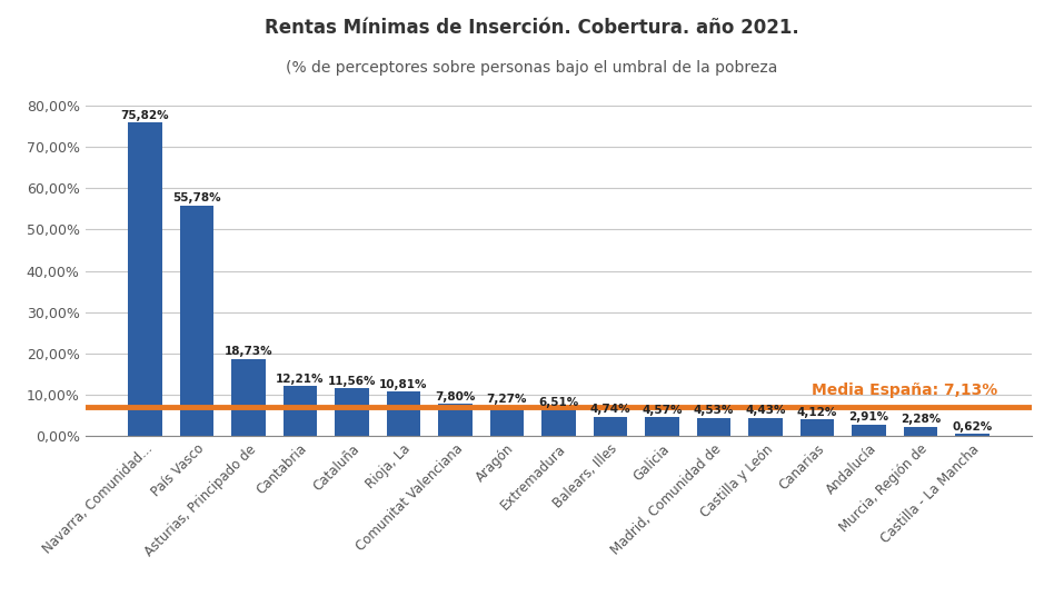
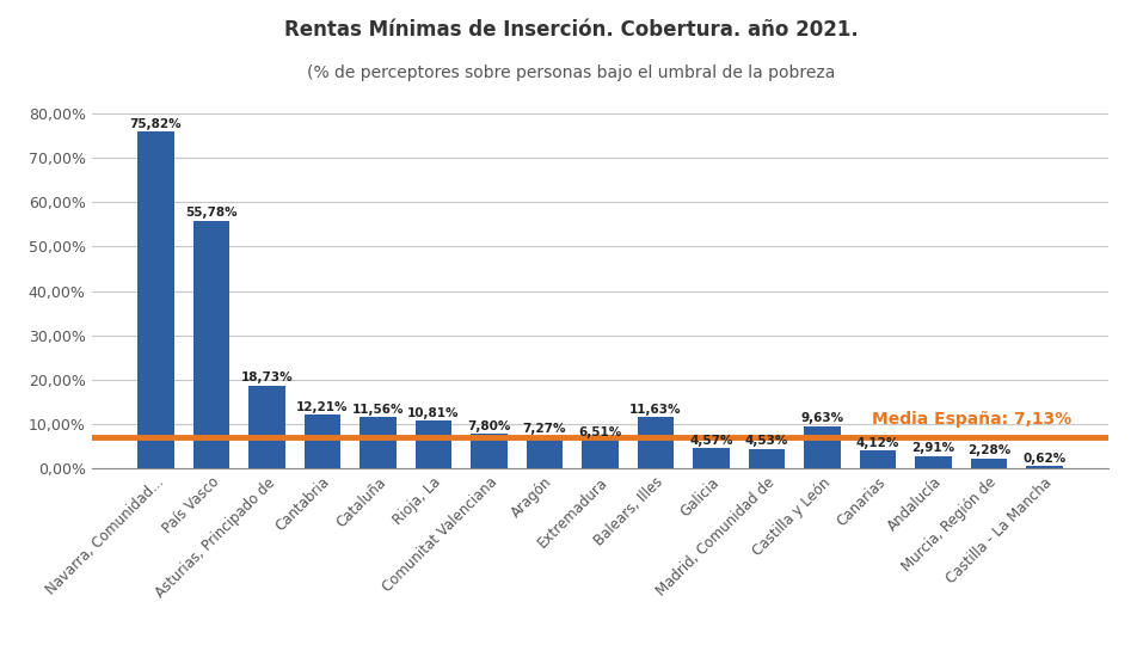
Balears, Illes: 4,74% -> 11,63%
Castilla y León: 4,43% -> 9,63%
